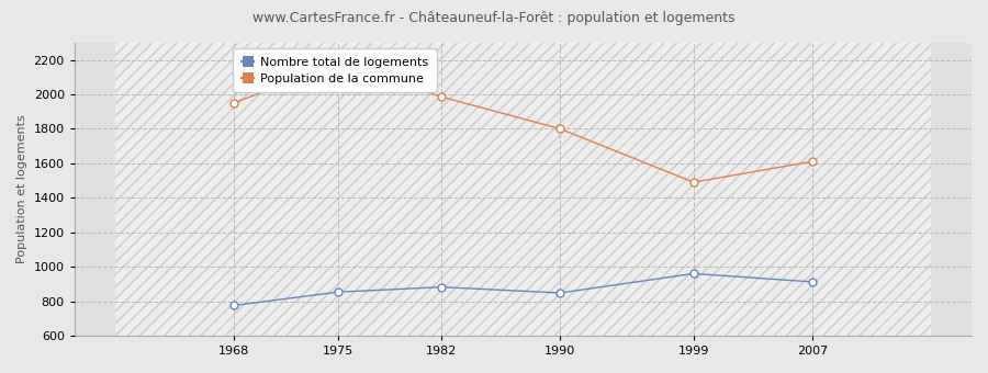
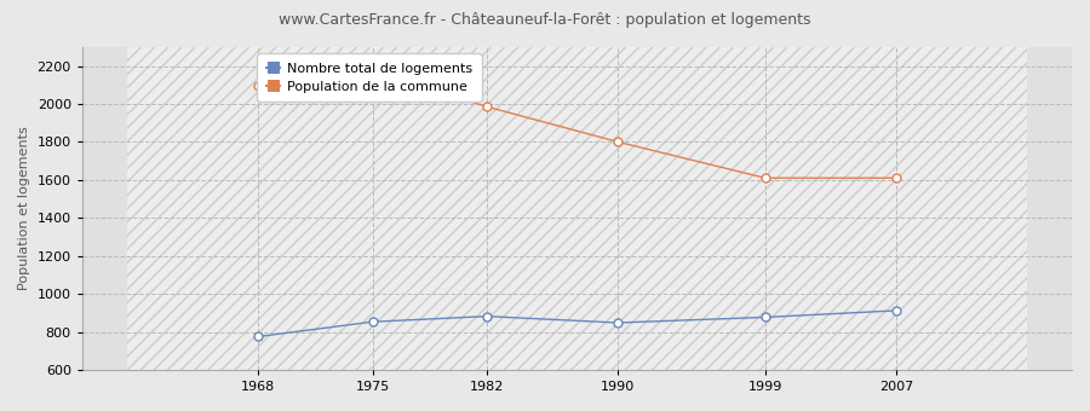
Population de la commune/1968: 1950 -> 2090
Nombre total de logements/1999: 960 -> 880
Population de la commune/1999: 1490 -> 1610
